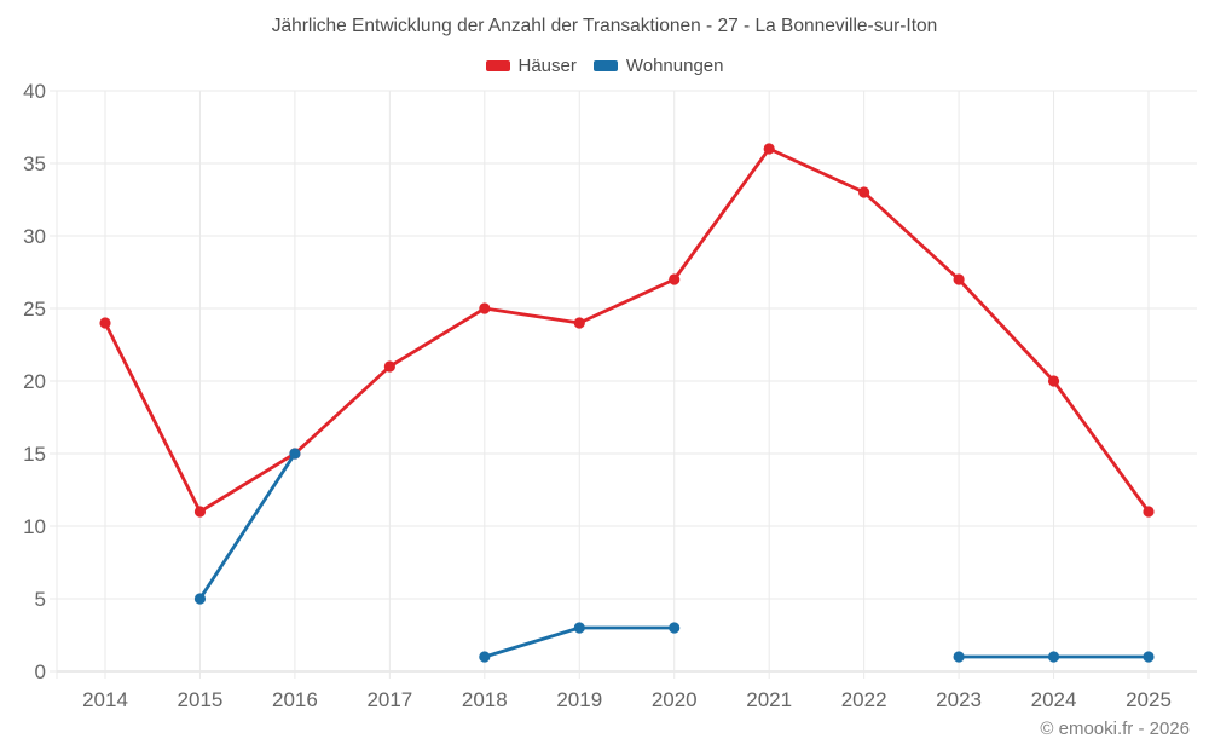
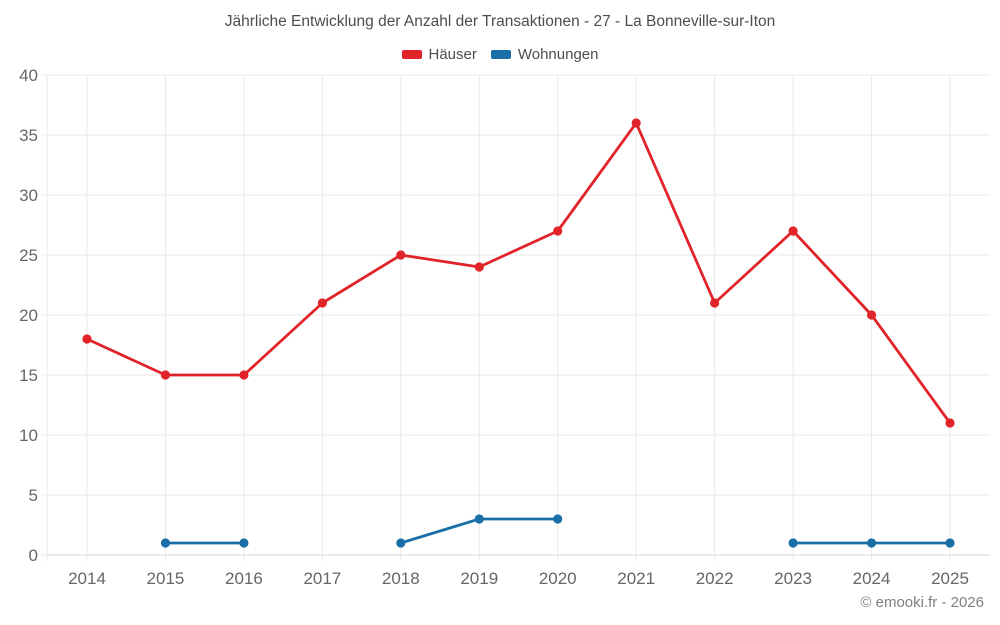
Häuser/2014: 24 -> 18
Häuser/2015: 11 -> 15
Wohnungen/2015: 5 -> 1
Wohnungen/2016: 15 -> 1
Häuser/2022: 33 -> 21
